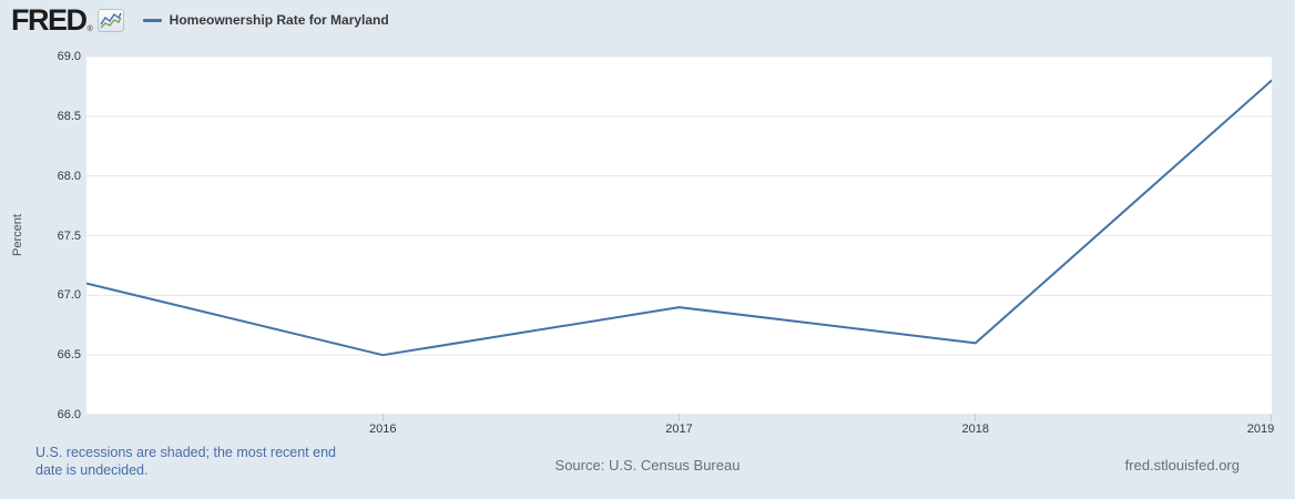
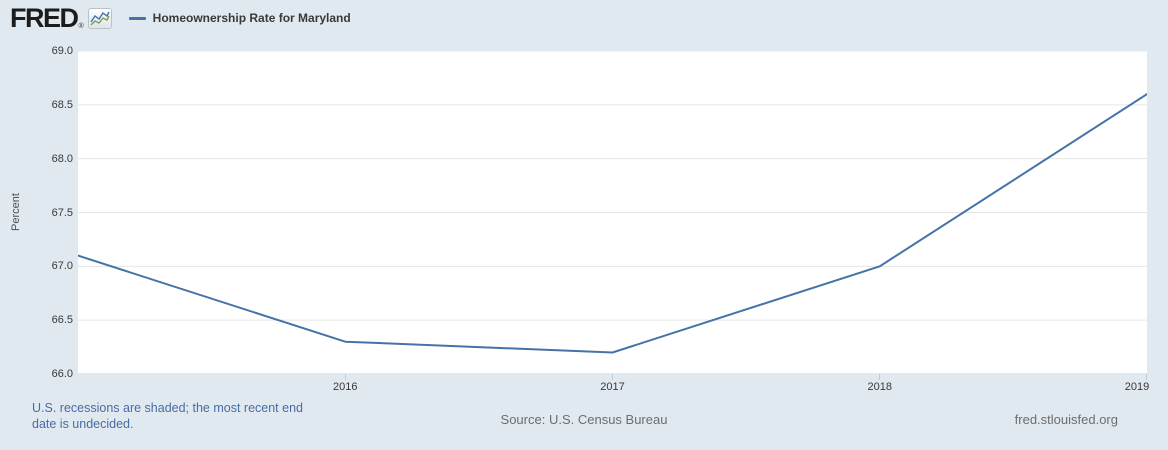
2016: 66.5 -> 66.3
2017: 66.9 -> 66.2
2018: 66.6 -> 67.0
2019: 68.8 -> 68.6
